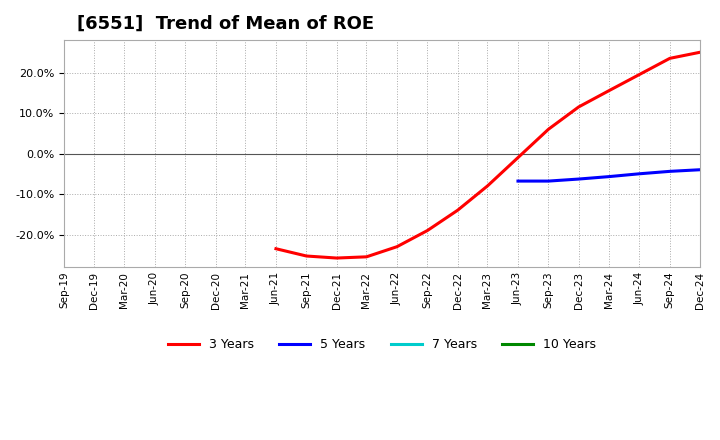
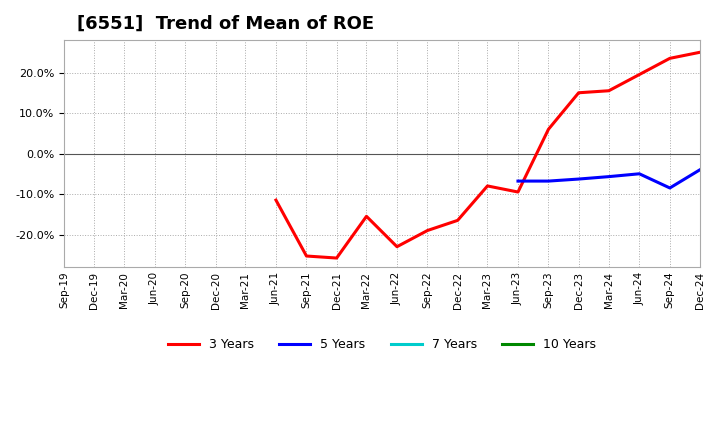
3 Years/Jun-21: -23.5% -> -11.5%
3 Years/Mar-22: -25.5% -> -15.5%
3 Years/Dec-22: -14.0% -> -16.5%
3 Years/Jun-23: -1.0% -> -9.5%
3 Years/Dec-23: 11.5% -> 15.0%
5 Years/Sep-24: -4.4% -> -8.5%
